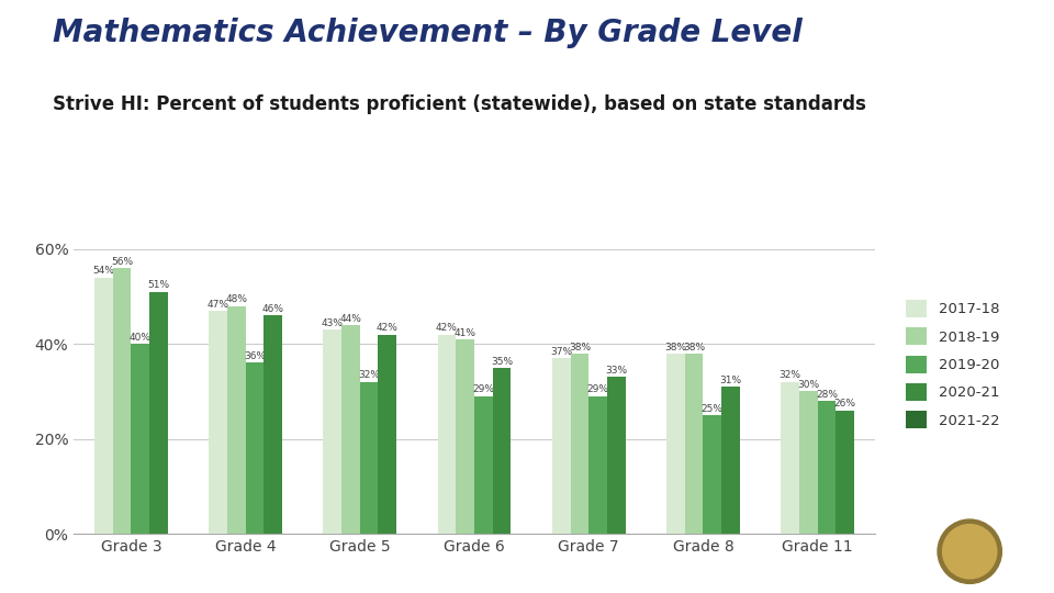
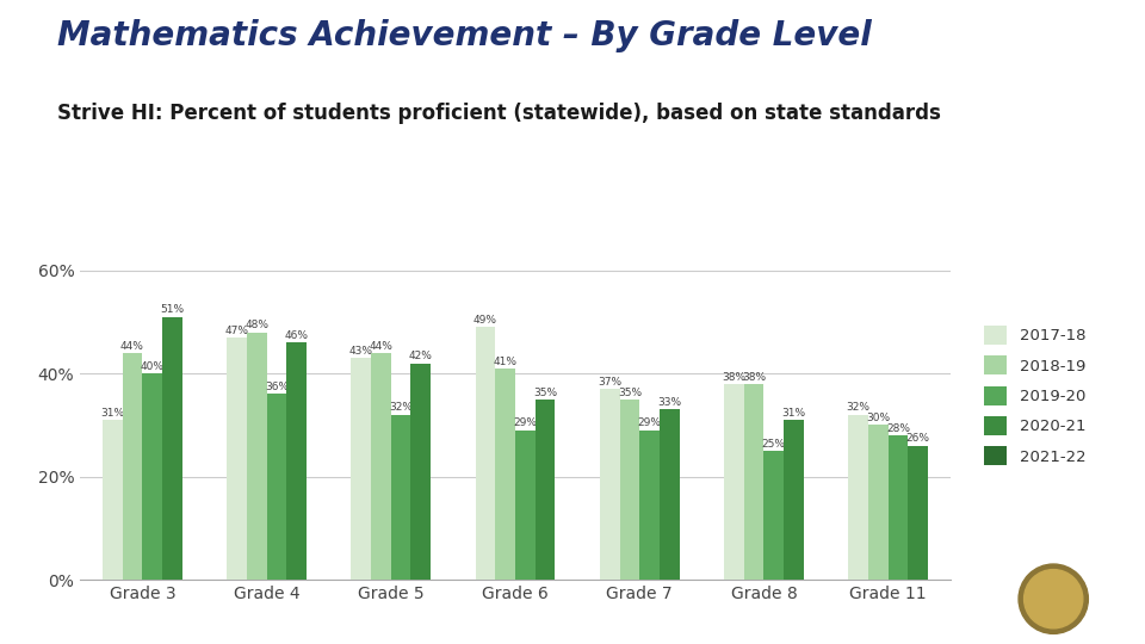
2017-18/Grade 3: 54% -> 31%
2018-19/Grade 3: 56% -> 44%
2017-18/Grade 6: 42% -> 49%
2018-19/Grade 7: 38% -> 35%
